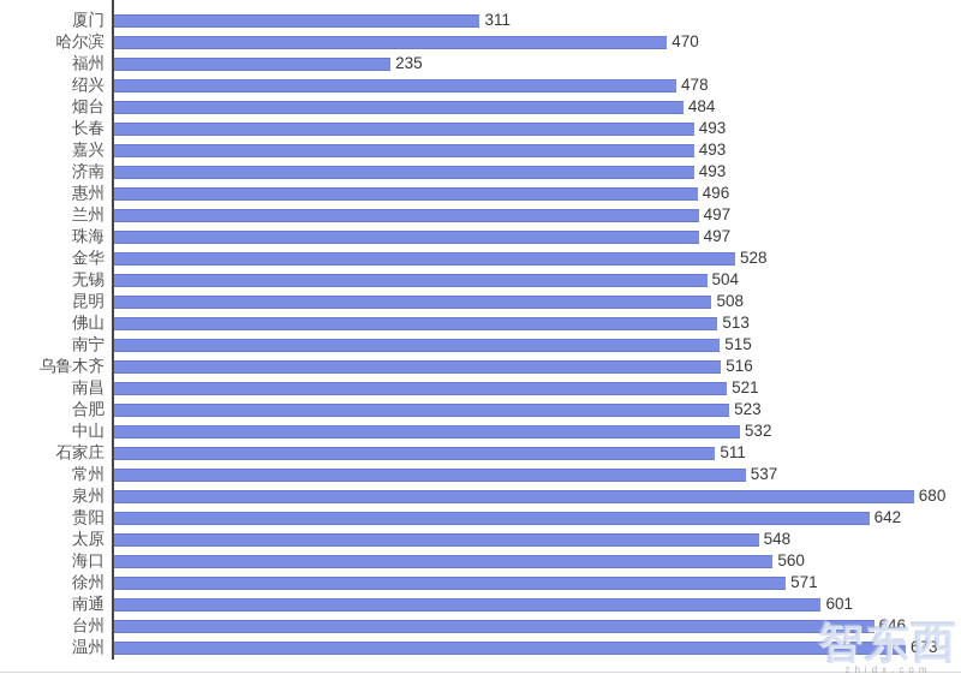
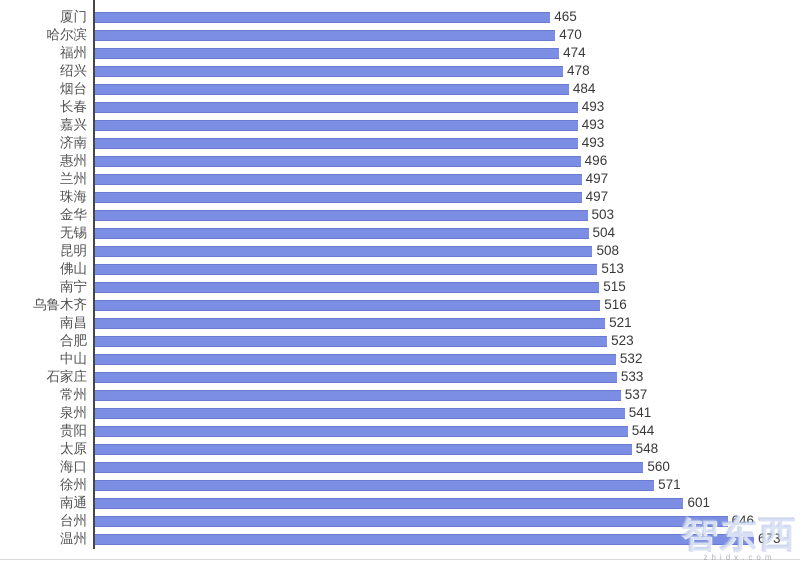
厦门: 311 -> 465
福州: 235 -> 474
金华: 528 -> 503
石家庄: 511 -> 533
泉州: 680 -> 541
贵阳: 642 -> 544
